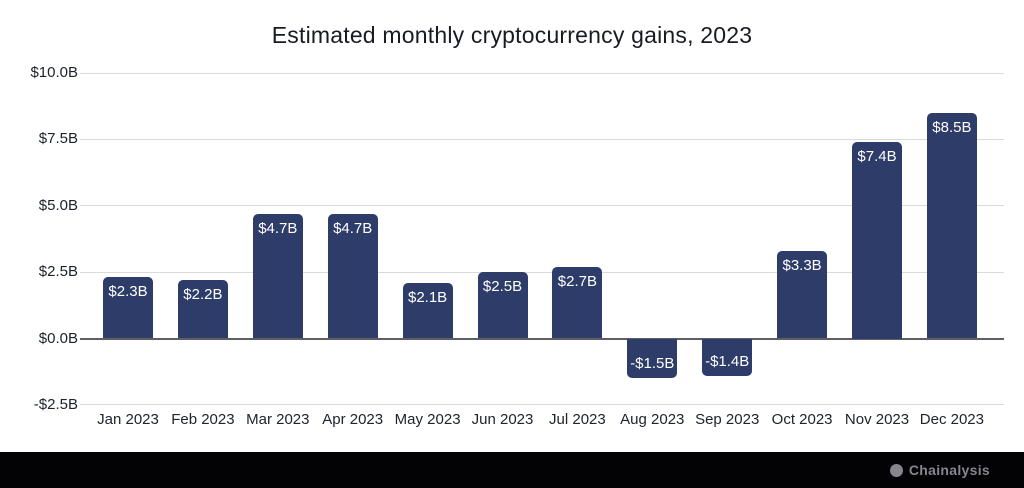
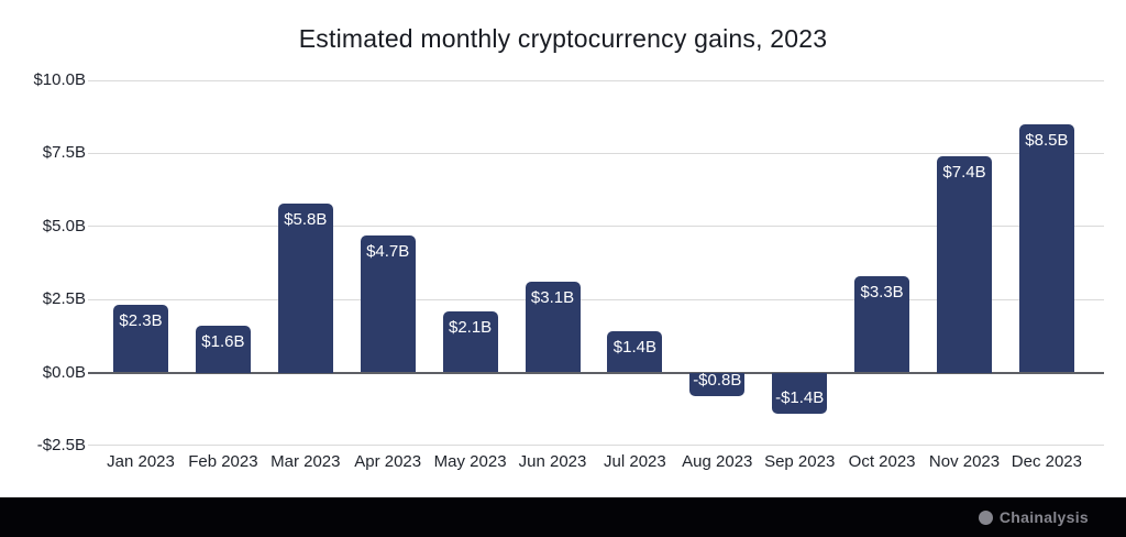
Feb 2023: $2.2B -> $1.6B
Mar 2023: $4.7B -> $5.8B
Jun 2023: $2.5B -> $3.1B
Jul 2023: $2.7B -> $1.4B
Aug 2023: -$1.5B -> -$0.8B
